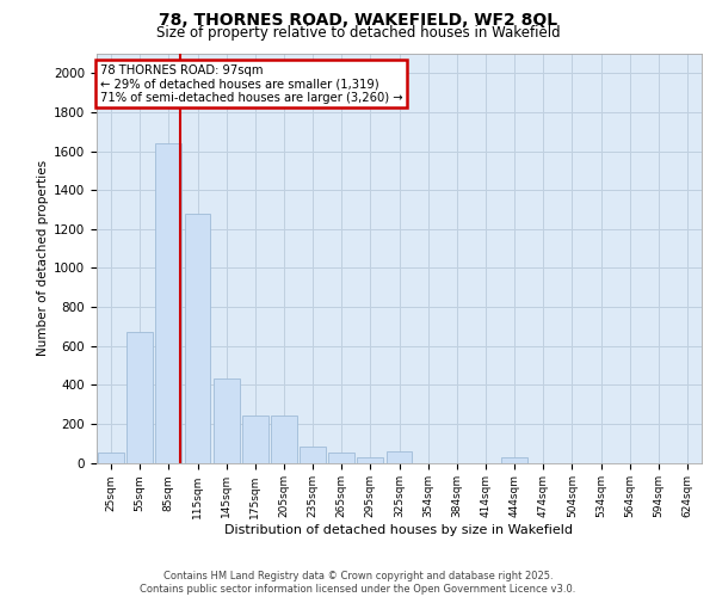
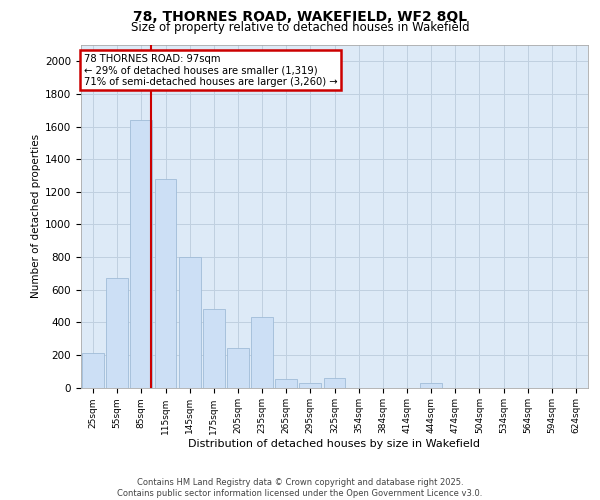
25sqm: 60 -> 210
145sqm: 430 -> 800
175sqm: 240 -> 480
235sqm: 80 -> 430
